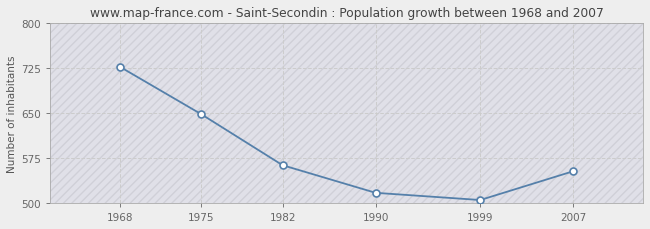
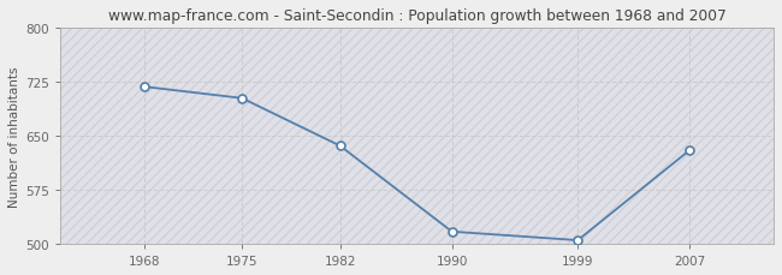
1968: 727 -> 718
1975: 648 -> 702
1982: 563 -> 636
2007: 553 -> 630
